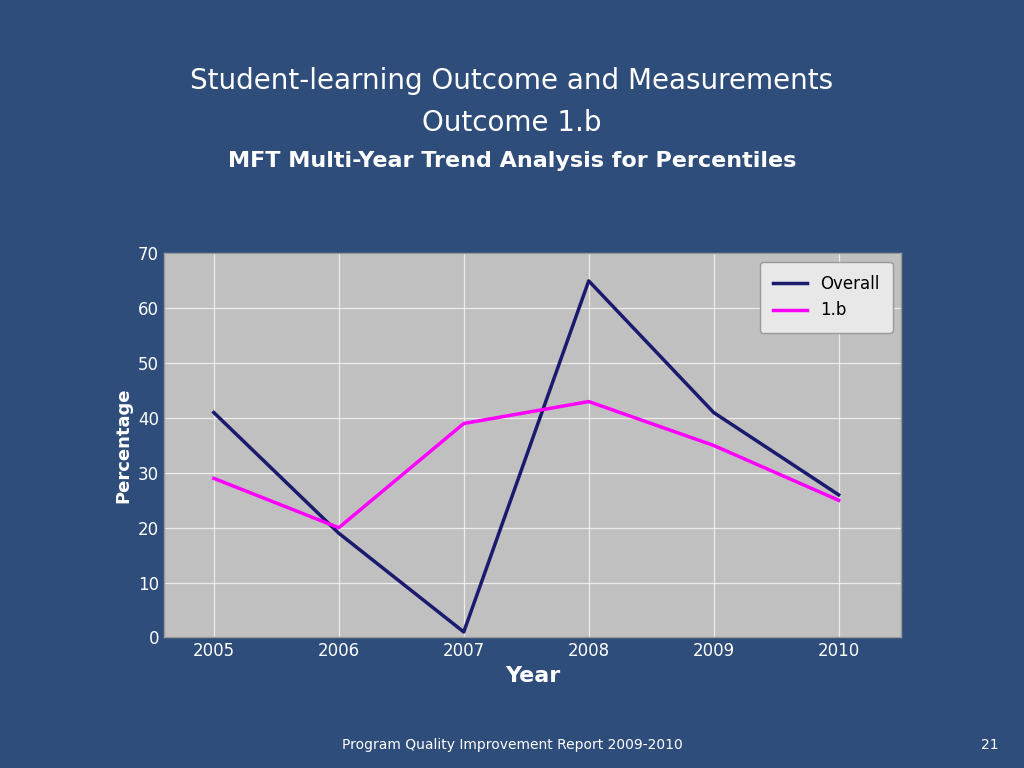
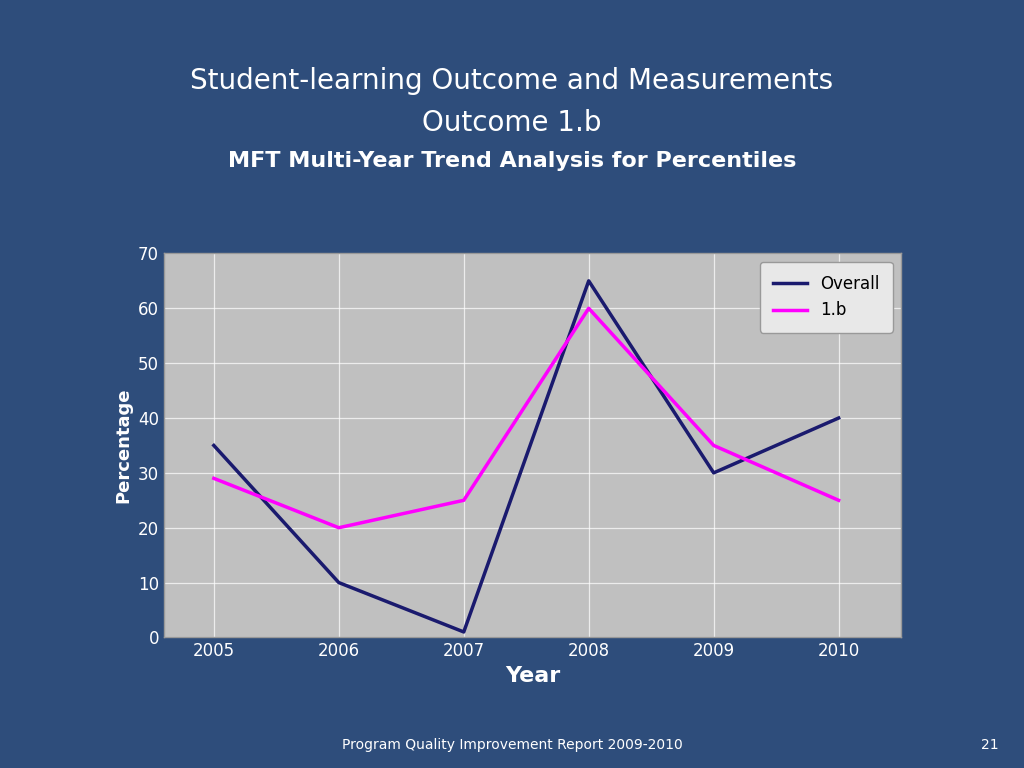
Overall/2005: 41 -> 35
Overall/2006: 19 -> 10
1.b/2007: 39 -> 25
1.b/2008: 43 -> 60
Overall/2009: 41 -> 30
Overall/2010: 26 -> 40
